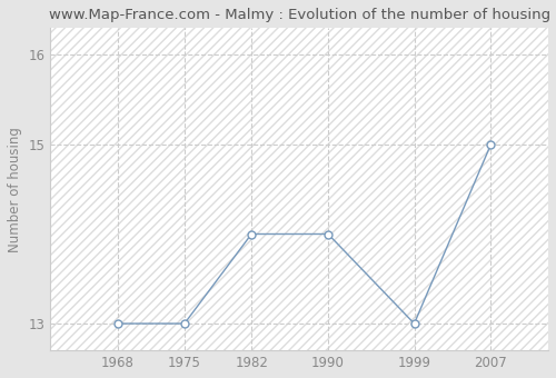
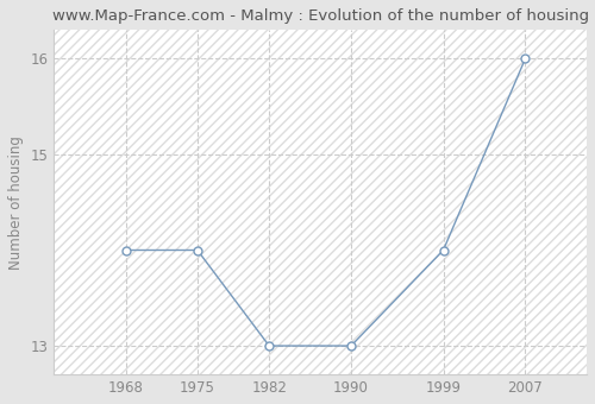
1968: 13 -> 14
1975: 13 -> 14
1982: 14 -> 13
1990: 14 -> 13
1999: 13 -> 14
2007: 15 -> 16
